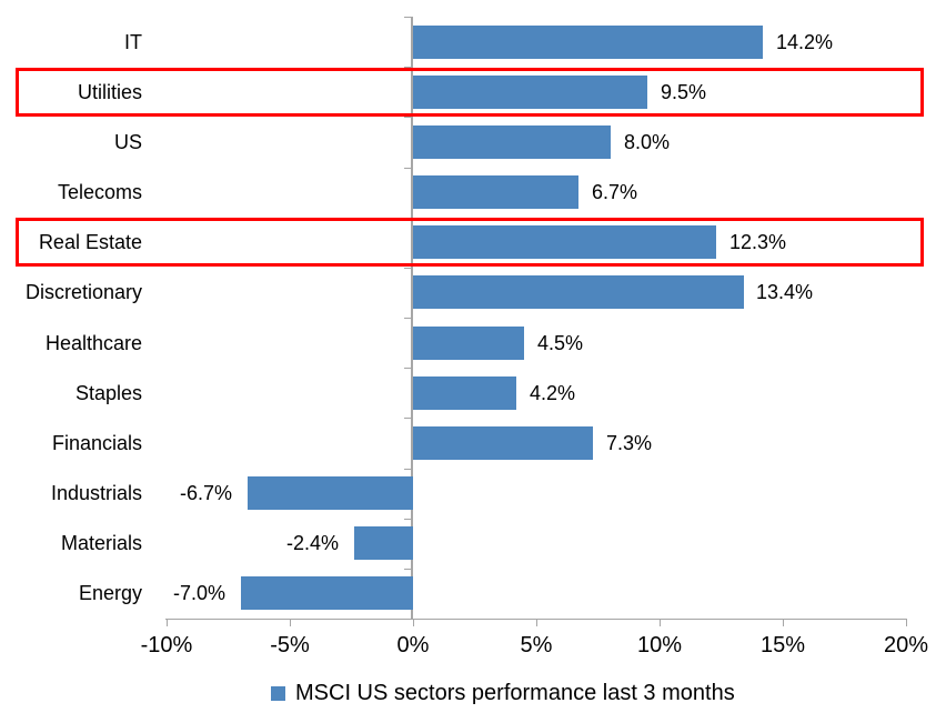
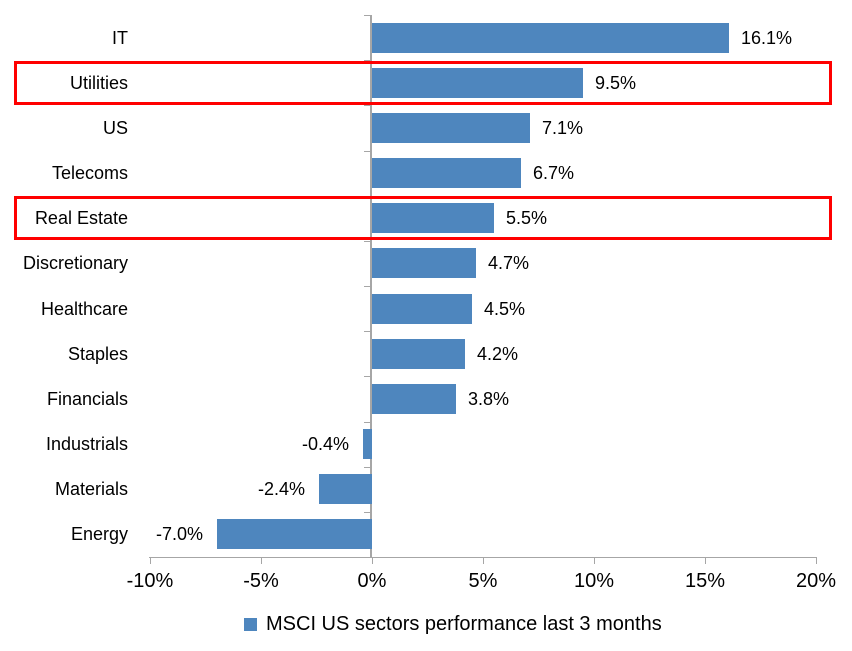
IT: 14.2% -> 16.1%
US: 8.0% -> 7.1%
Real Estate: 12.3% -> 5.5%
Discretionary: 13.4% -> 4.7%
Financials: 7.3% -> 3.8%
Industrials: -6.7% -> -0.4%
